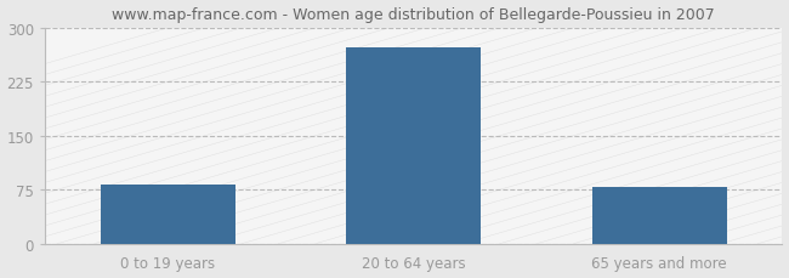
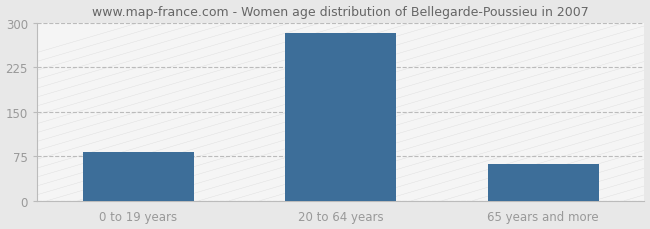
20 to 64 years: 272 -> 283
65 years and more: 78 -> 62
